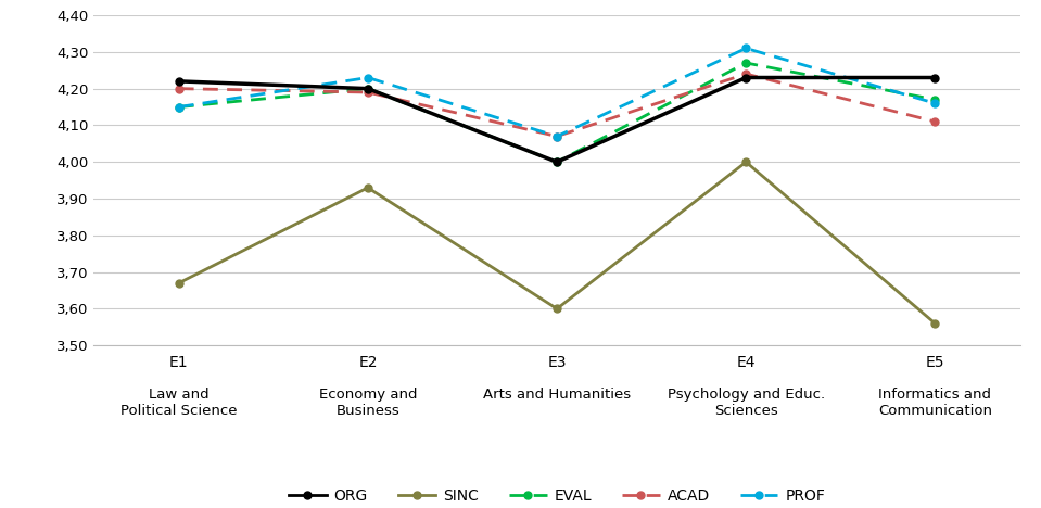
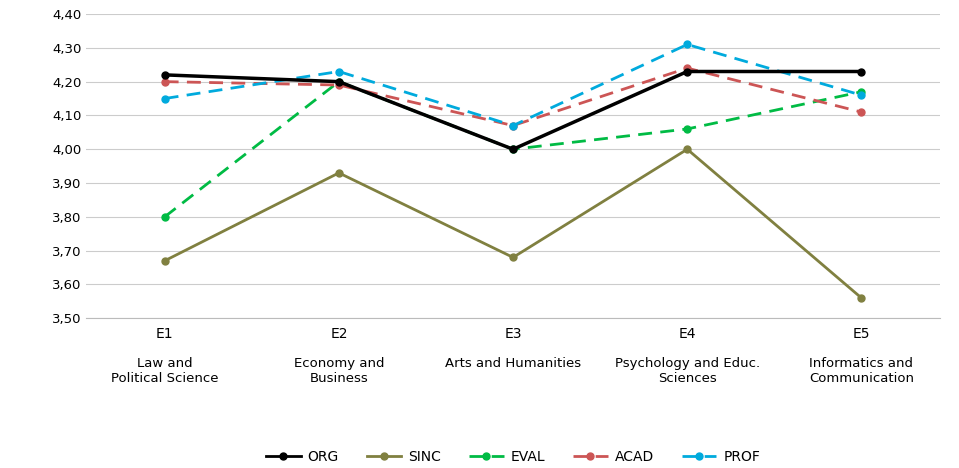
EVAL/E1: 4,15 -> 3,80
SINC/E3: 3,60 -> 3,68
EVAL/E4: 4,27 -> 4,06
